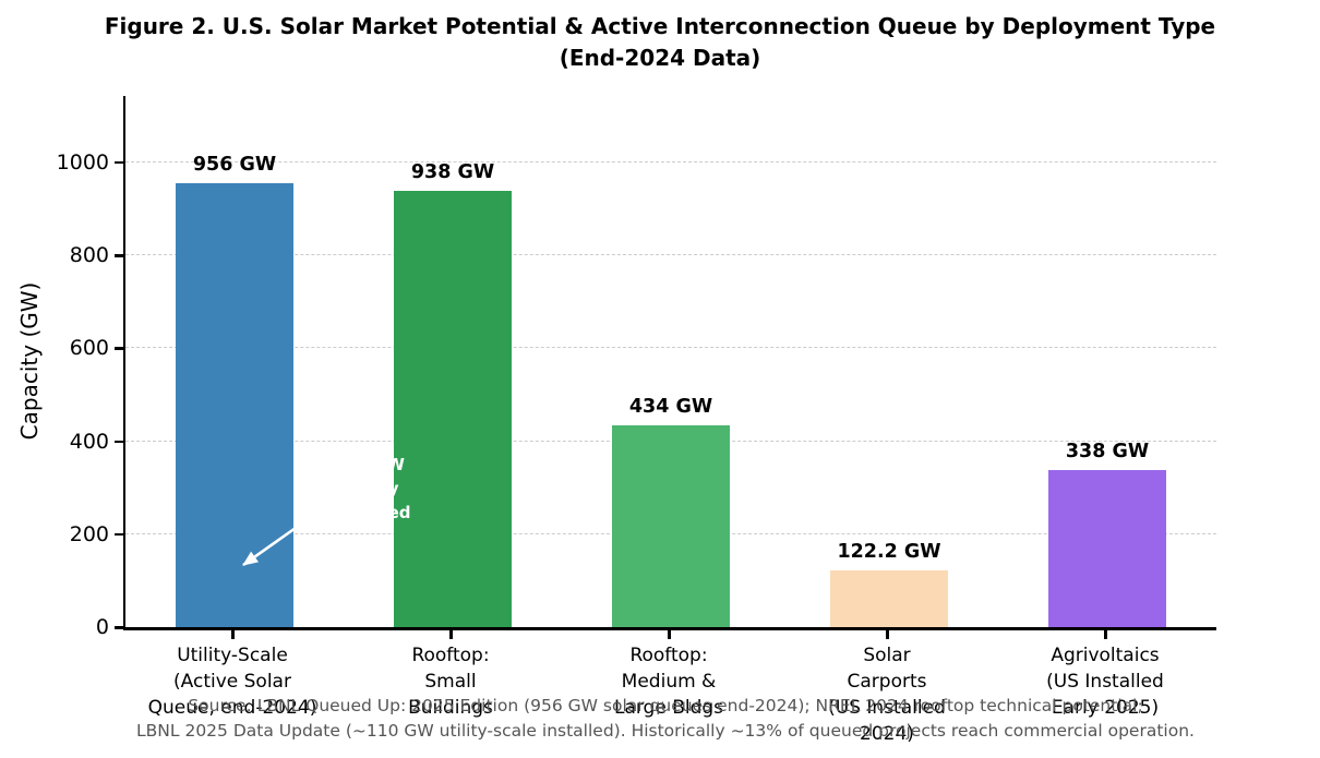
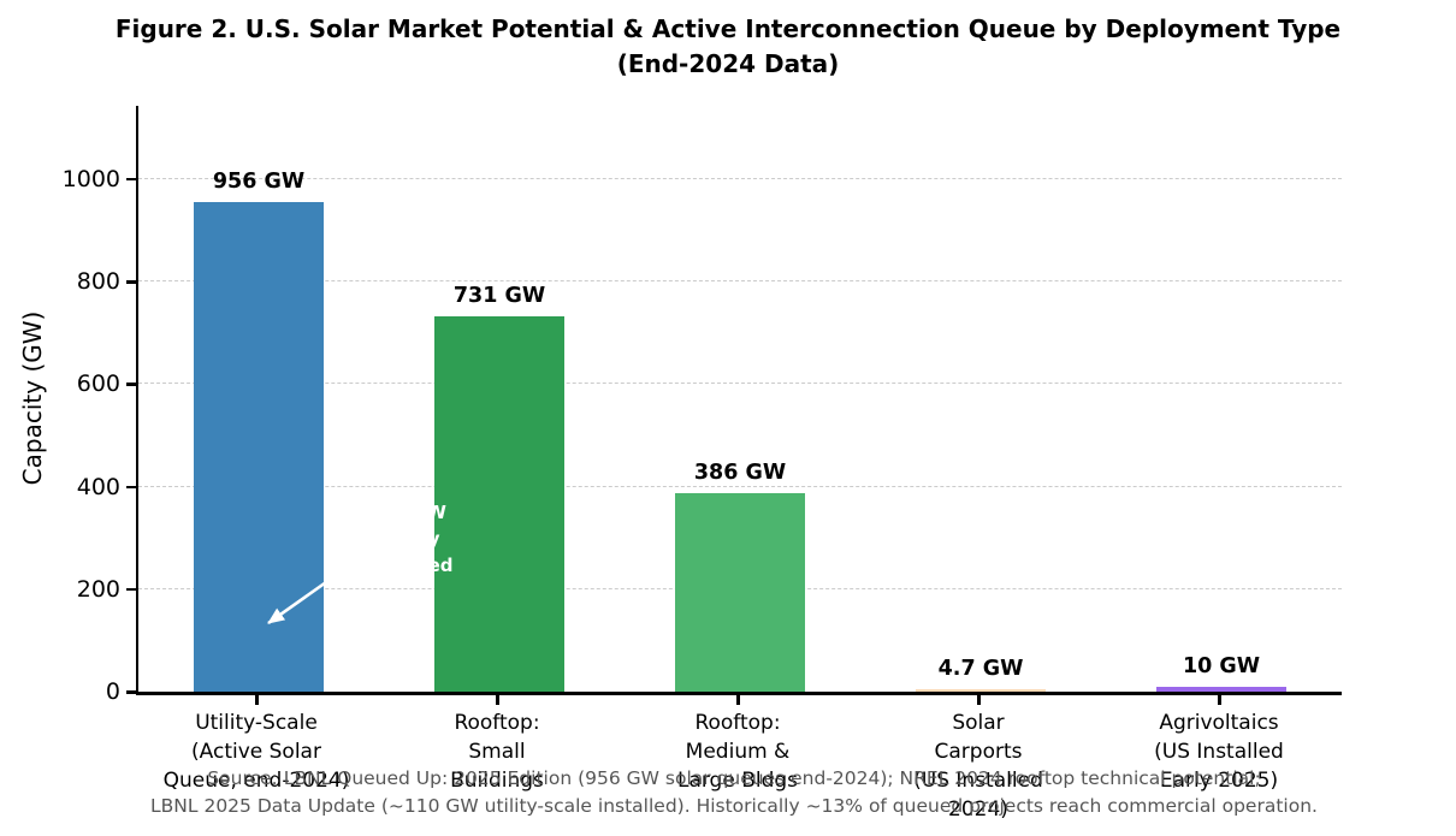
Rooftop: Small Buildings: 938 -> 731
Rooftop: Medium & Large Bldgs: 434 -> 386
Solar Carports (US Installed 2024): 122.2 -> 4.7
Agrivoltaics (US Installed Early 2025): 338 -> 10
